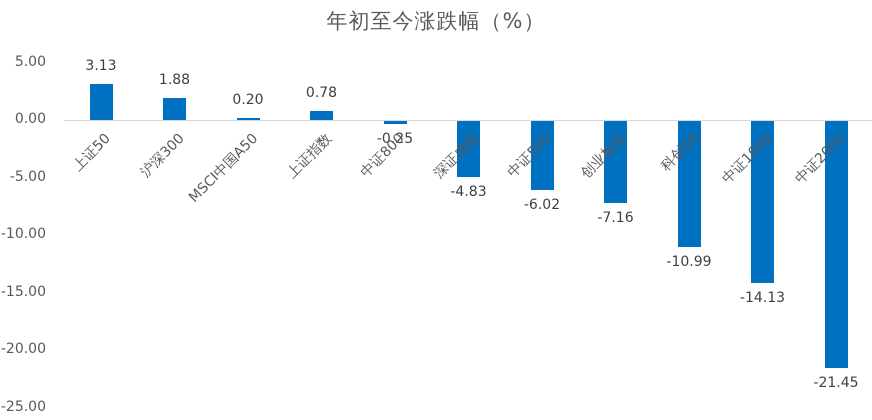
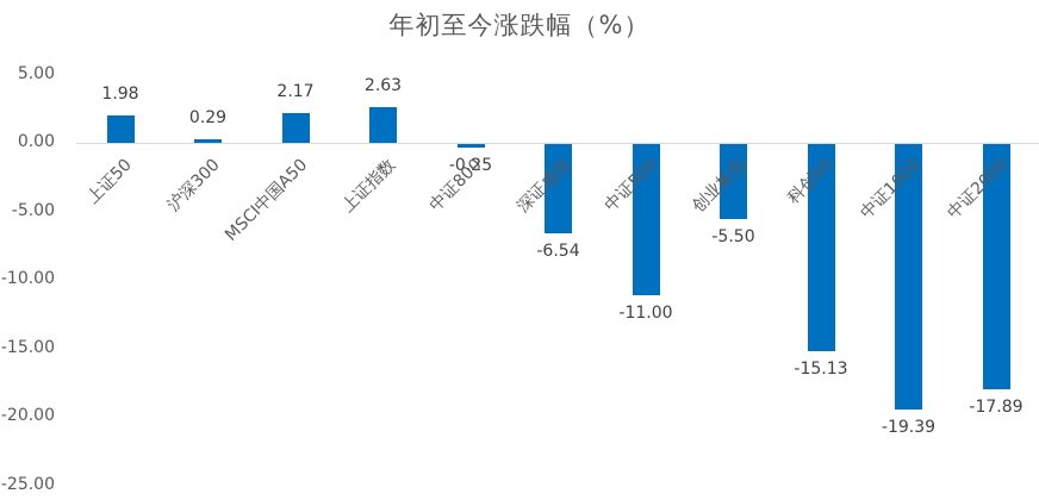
上证50: 3.13 -> 1.98
沪深300: 1.88 -> 0.29
MSCI中国A50: 0.20 -> 2.17
上证指数: 0.78 -> 2.63
深证成指: -4.83 -> -6.54
中证500: -6.02 -> -11.00
创业板指: -7.16 -> -5.50
科创50: -10.99 -> -15.13
中证1000: -14.13 -> -19.39
中证2000: -21.45 -> -17.89
